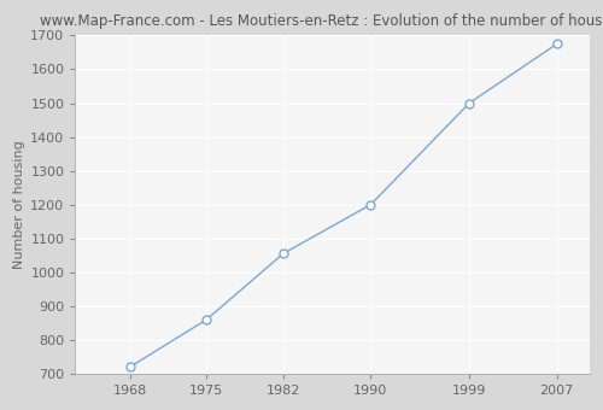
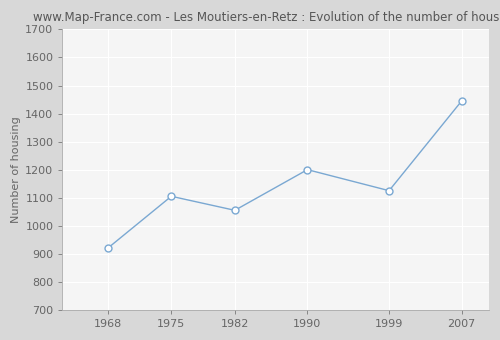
1968: 720 -> 920
1975: 860 -> 1105
1999: 1500 -> 1125
2007: 1675 -> 1445
